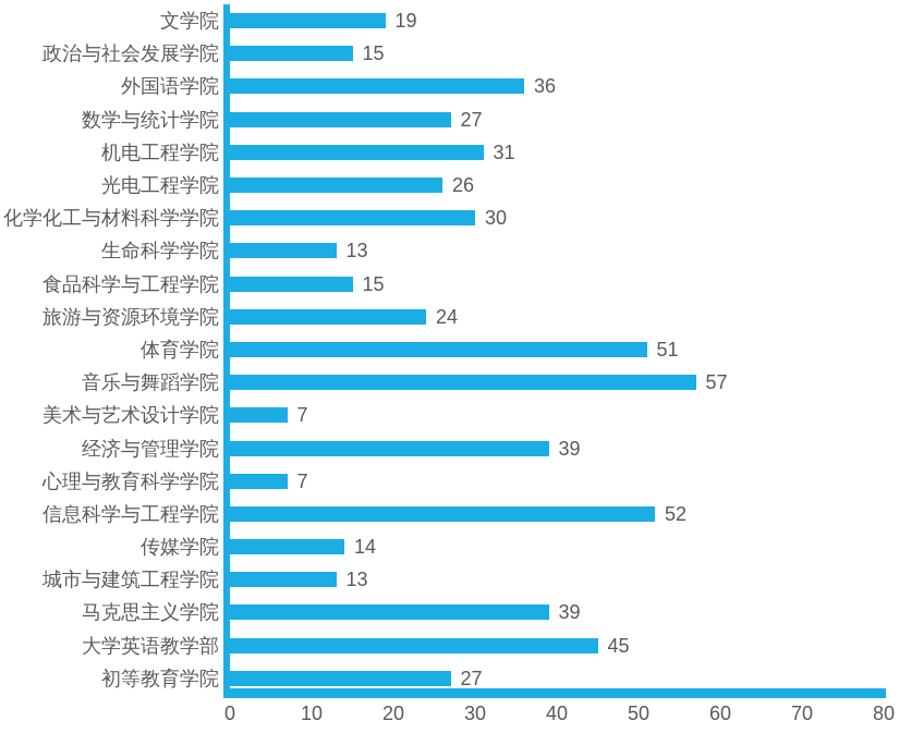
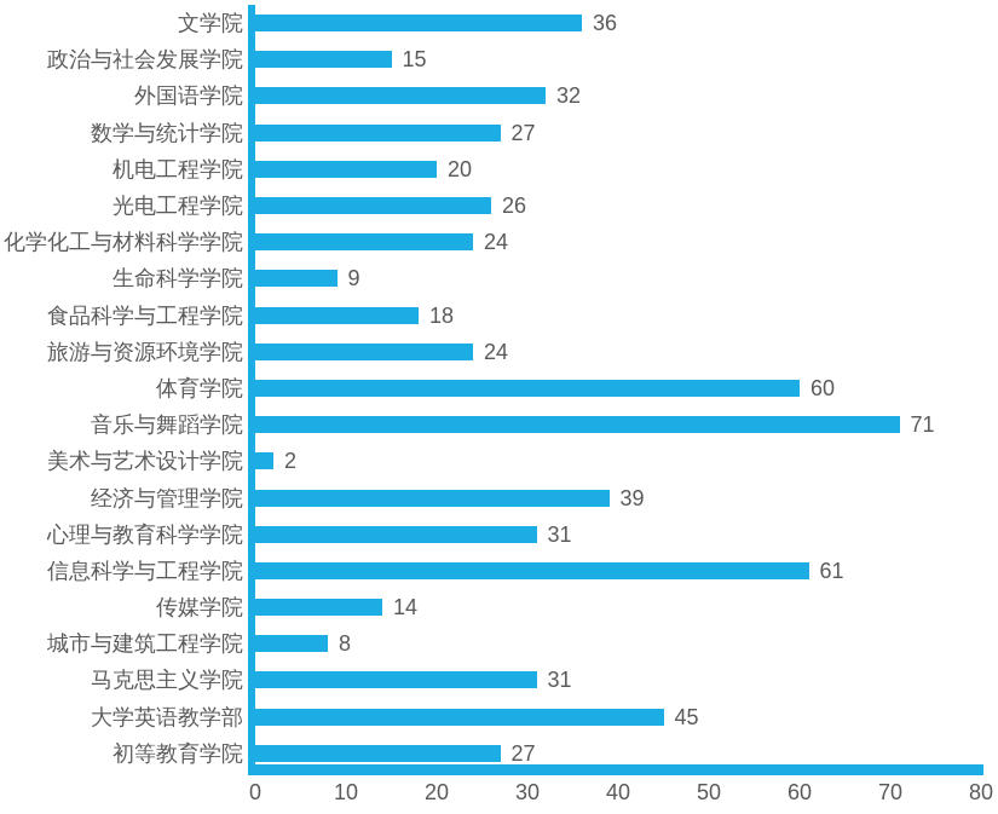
文学院: 19 -> 36
外国语学院: 36 -> 32
机电工程学院: 31 -> 20
化学化工与材料科学学院: 30 -> 24
生命科学学院: 13 -> 9
食品科学与工程学院: 15 -> 18
体育学院: 51 -> 60
音乐与舞蹈学院: 57 -> 71
美术与艺术设计学院: 7 -> 2
心理与教育科学学院: 7 -> 31
信息科学与工程学院: 52 -> 61
城市与建筑工程学院: 13 -> 8
马克思主义学院: 39 -> 31
